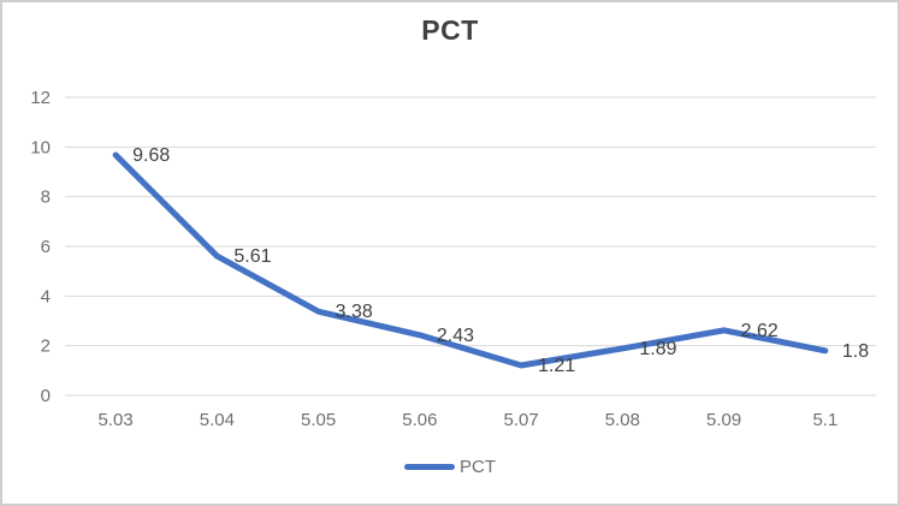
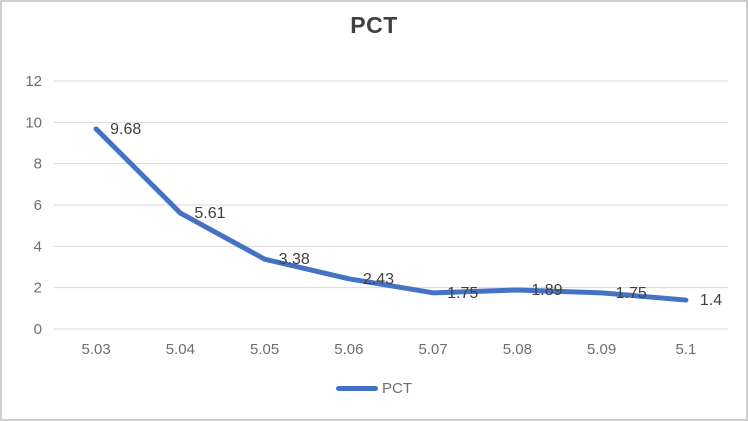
5.07: 1.21 -> 1.75
5.09: 2.62 -> 1.75
5.1: 1.8 -> 1.4
